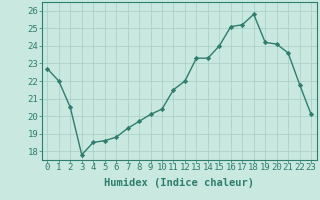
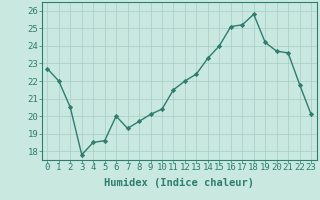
6: 18.8 -> 20.0
13: 23.3 -> 22.4
20: 24.1 -> 23.7
